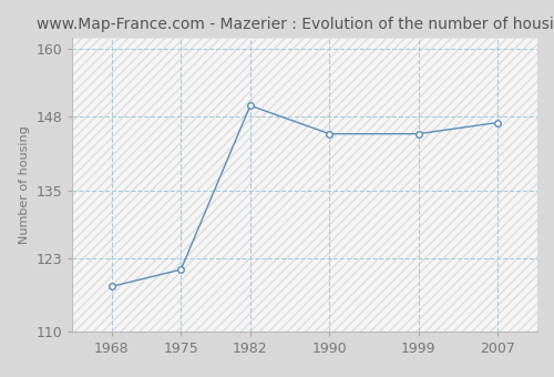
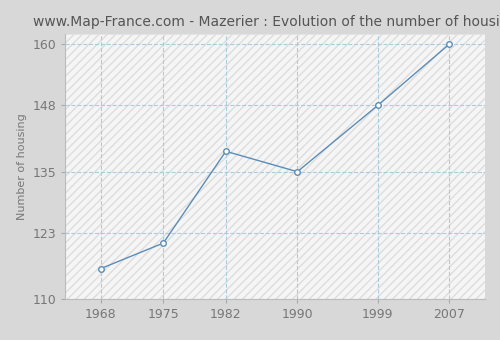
1968: 118 -> 116
1982: 150 -> 139
1990: 145 -> 135
1999: 145 -> 148
2007: 147 -> 160
